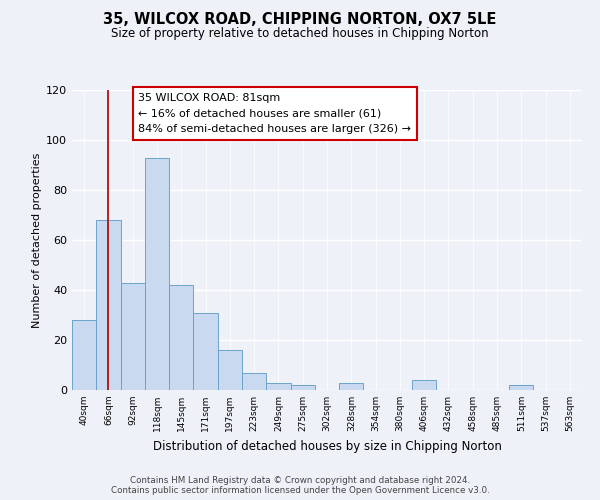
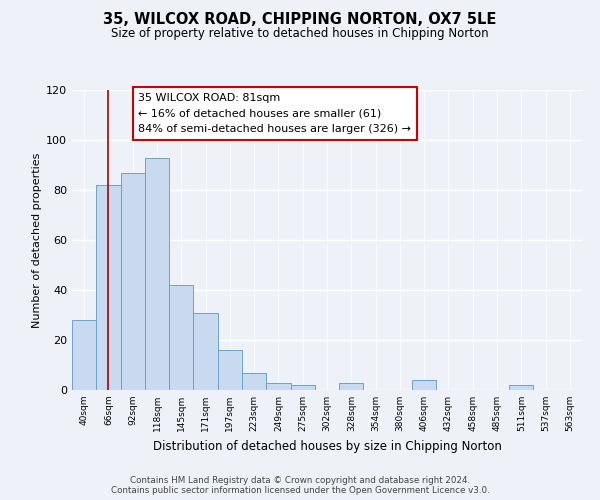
66sqm: 68 -> 82
92sqm: 43 -> 87
